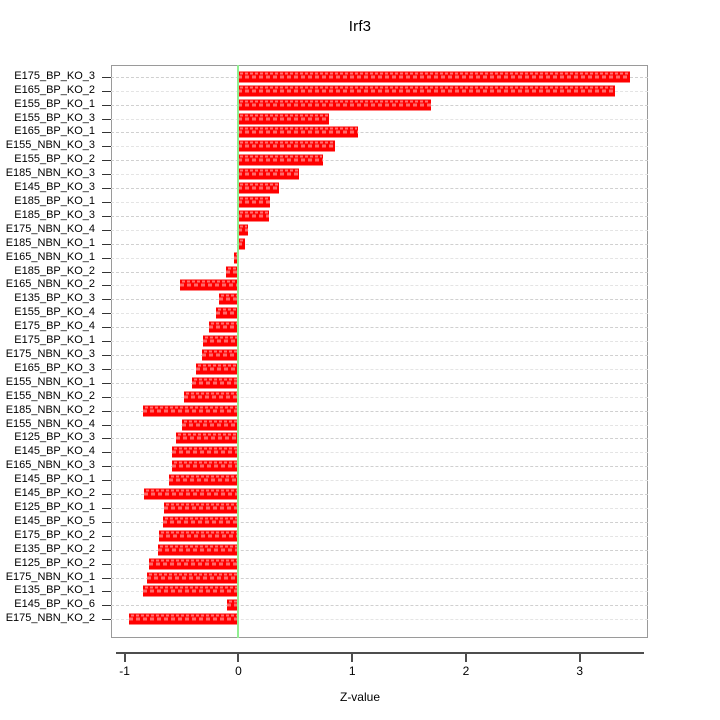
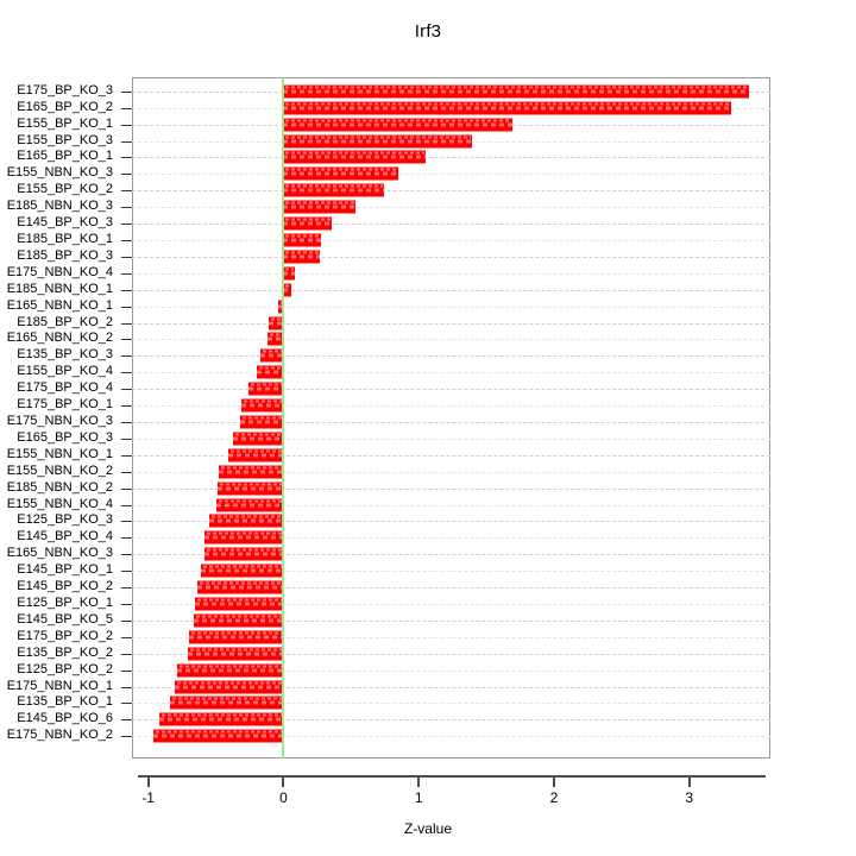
E155_BP_KO_3: 0.80 -> 1.39
E165_NBN_KO_2: -0.51 -> -0.12
E185_NBN_KO_2: -0.84 -> -0.49
E145_BP_KO_2: -0.83 -> -0.64
E145_BP_KO_6: -0.10 -> -0.92
